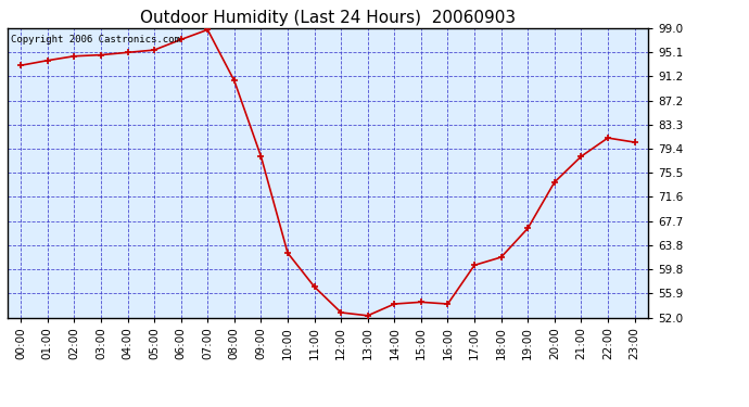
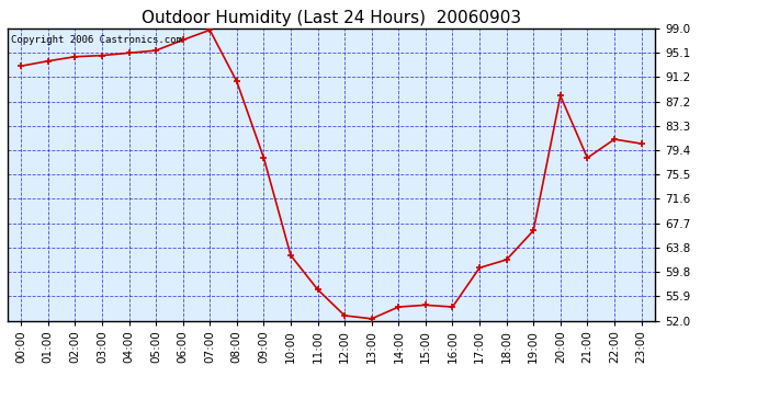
20:00: 74.0 -> 88.2
